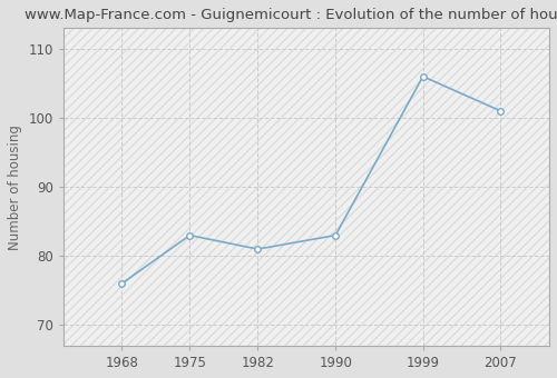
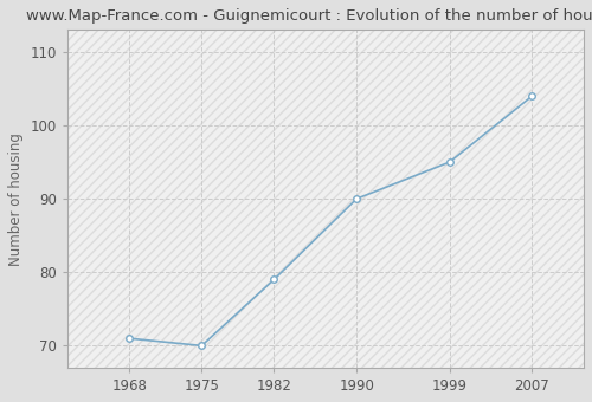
1968: 76 -> 71
1975: 83 -> 70
1982: 81 -> 79
1990: 83 -> 90
1999: 106 -> 95
2007: 101 -> 104
